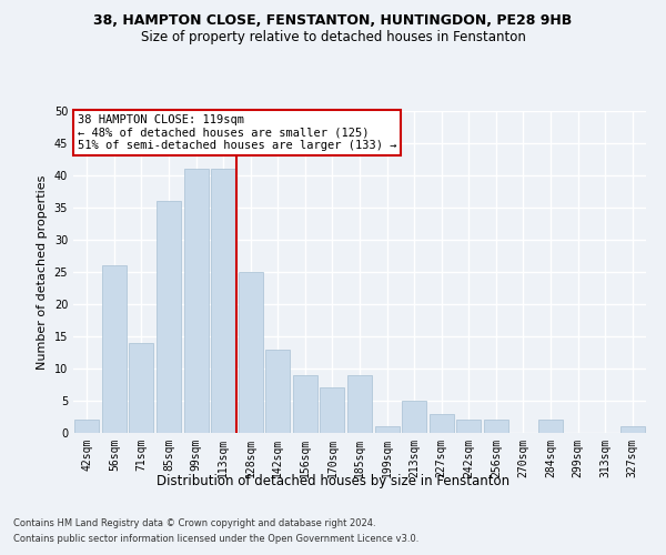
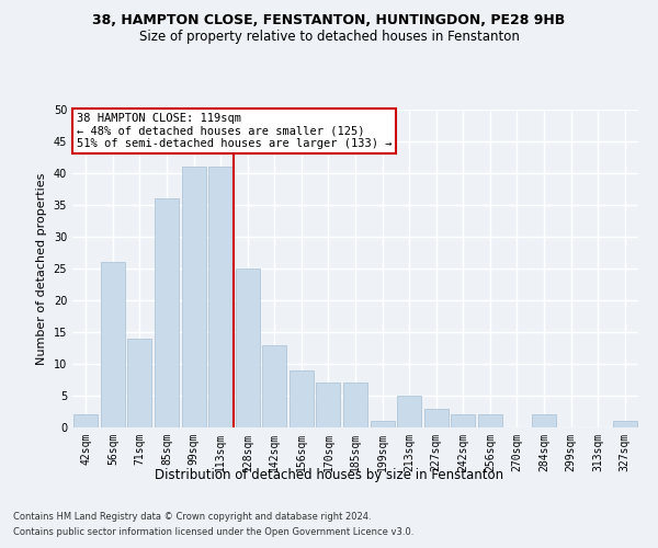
185sqm: 9 -> 7
